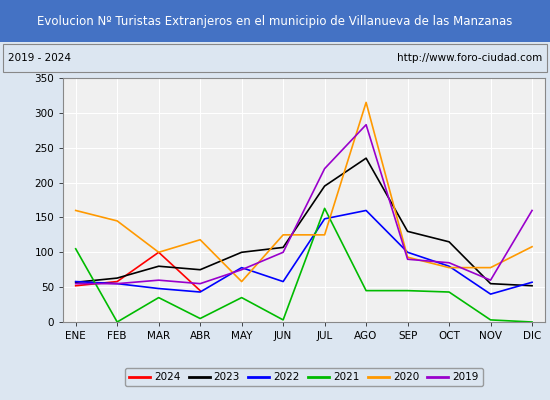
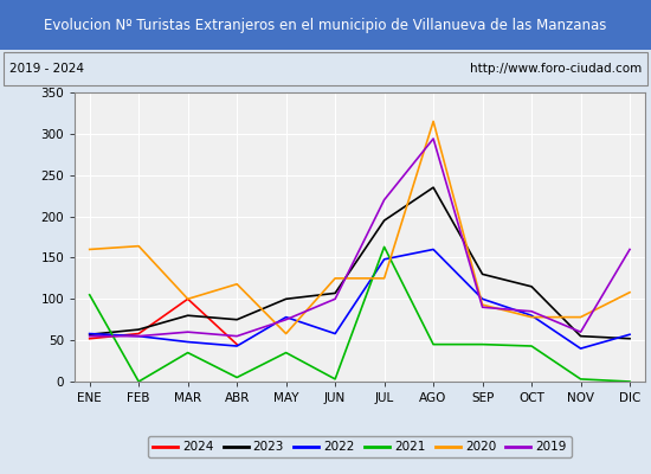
2020/FEB: 145 -> 164
2019/AGO: 283 -> 294
